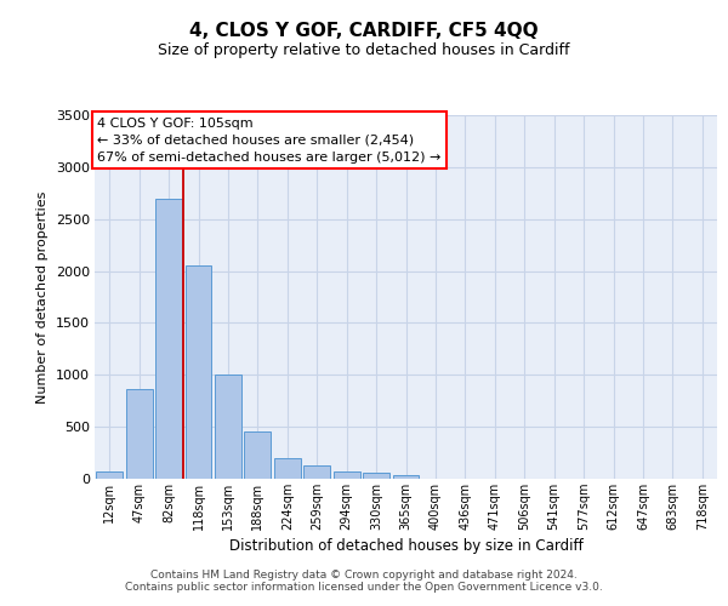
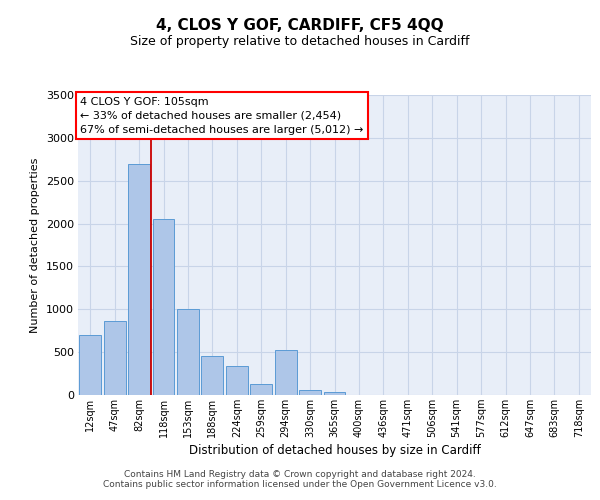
12sqm: 70 -> 700
224sqm: 200 -> 340
294sqm: 70 -> 520
